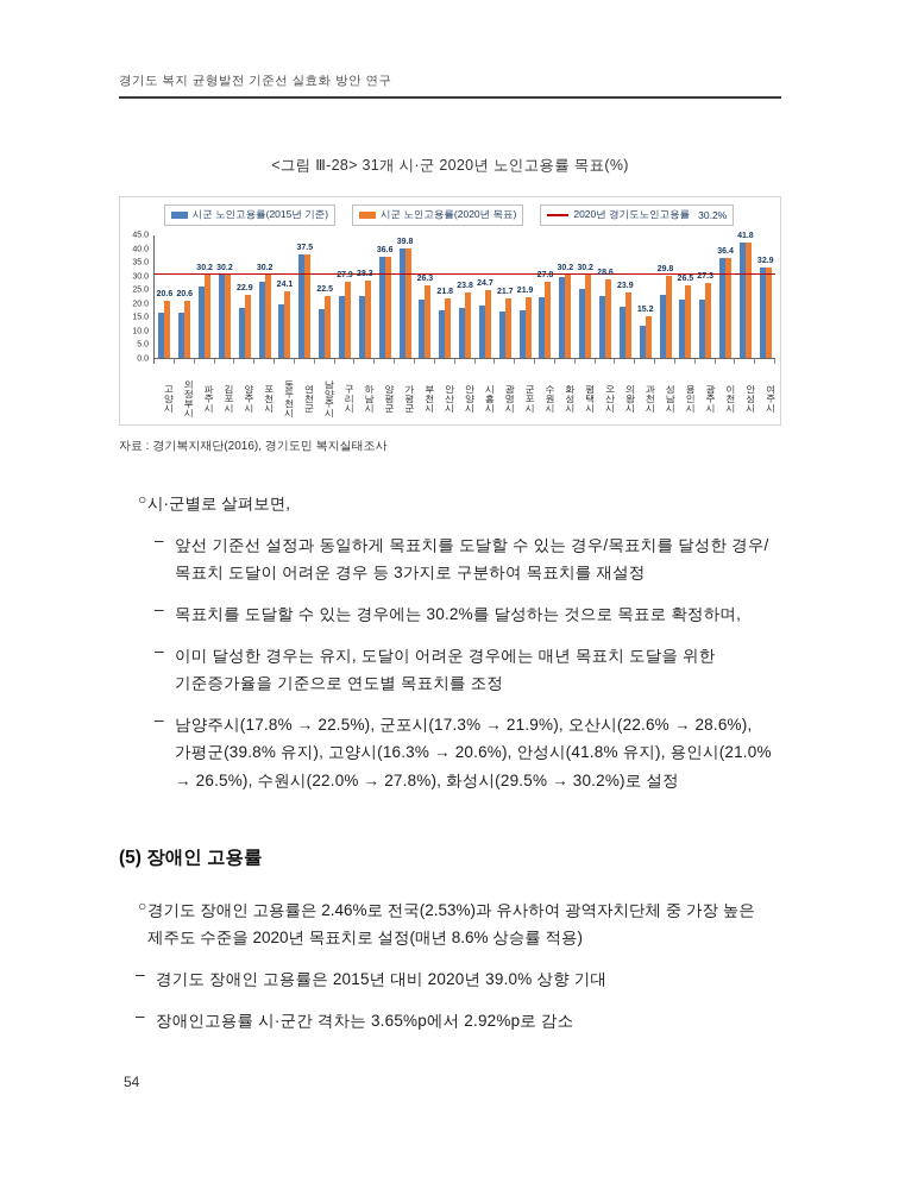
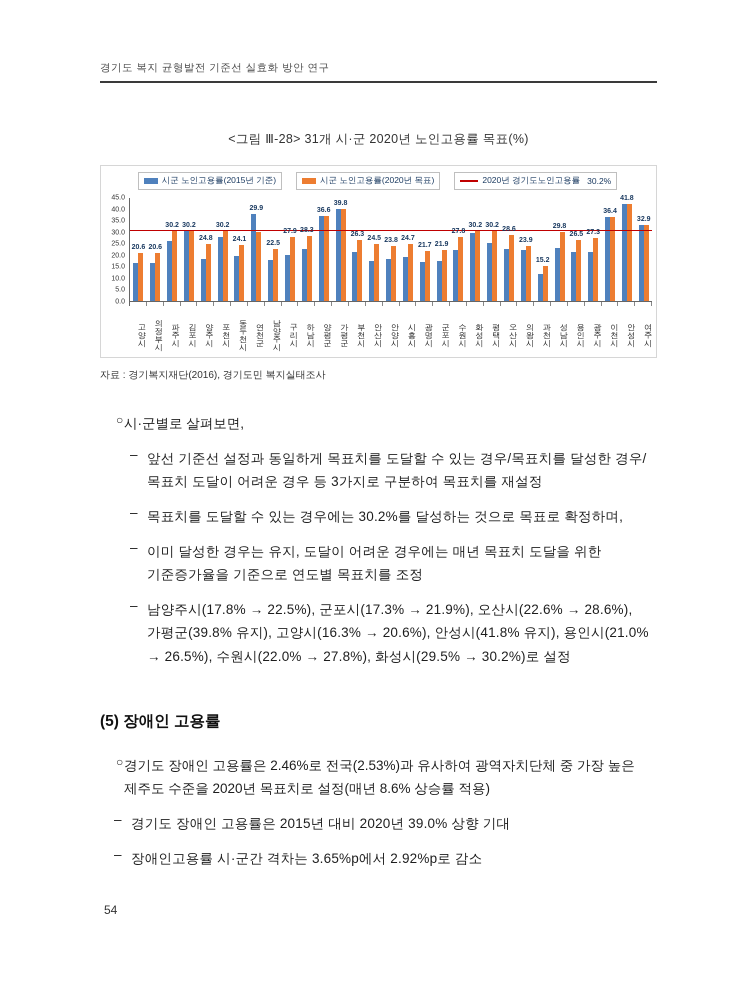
시군 노인고용률(2020년 목표)/양주시: 22.9 -> 24.8
시군 노인고용률(2020년 목표)/연천군: 37.5 -> 29.9
시군 노인고용률(2015년 기준)/구리시: 22 -> 20
시군 노인고용률(2020년 목표)/안산시: 21.8 -> 24.5
시군 노인고용률(2015년 기준)/의왕시: 18 -> 22
